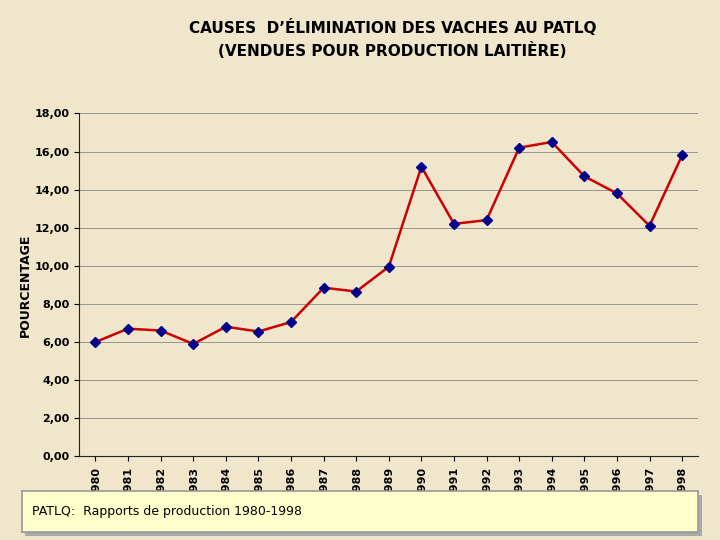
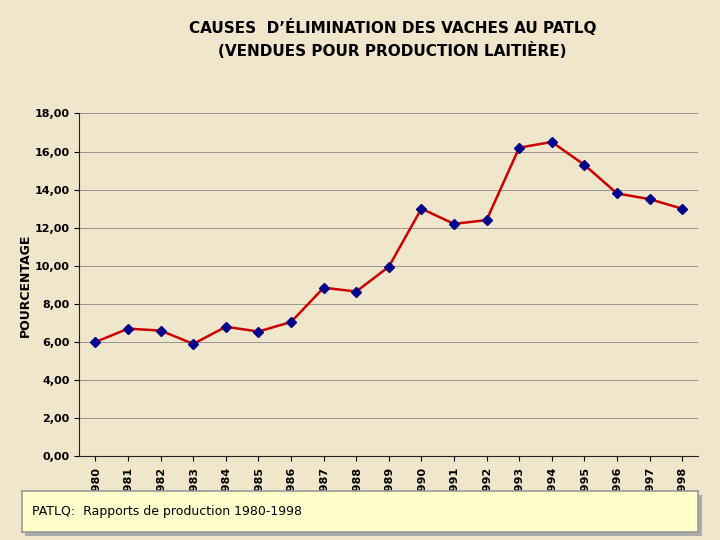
1990: 15,2 -> 13,0
1995: 14,7 -> 15,3
1997: 12,1 -> 13,5
1998: 15,8 -> 13,0
